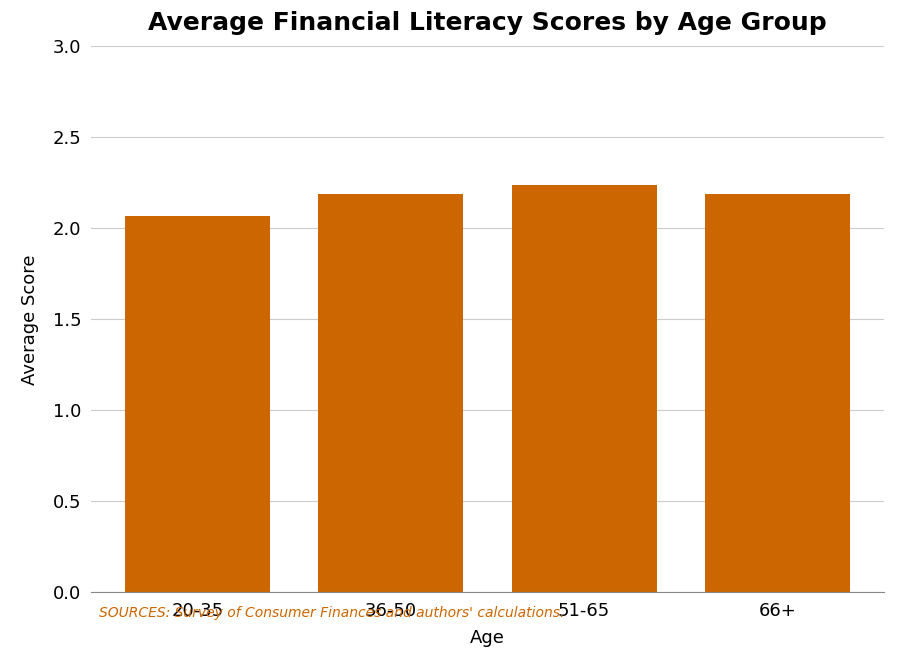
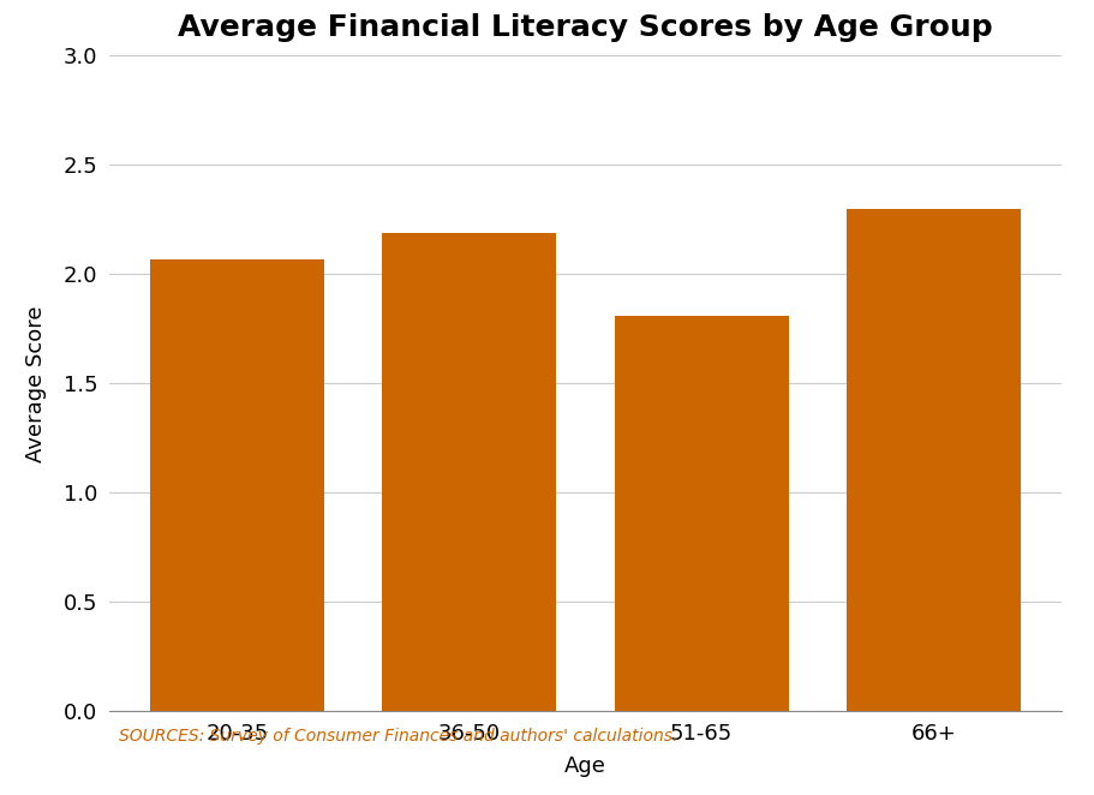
51-65: 2.24 -> 1.81
66+: 2.19 -> 2.30
